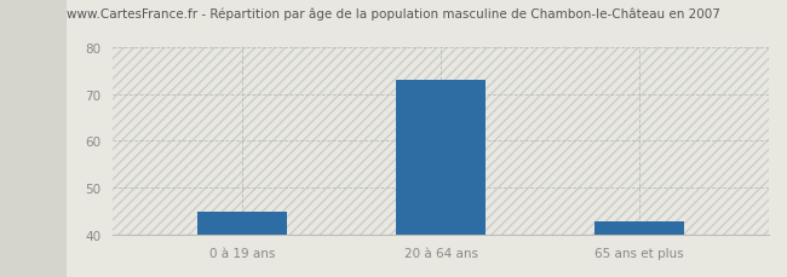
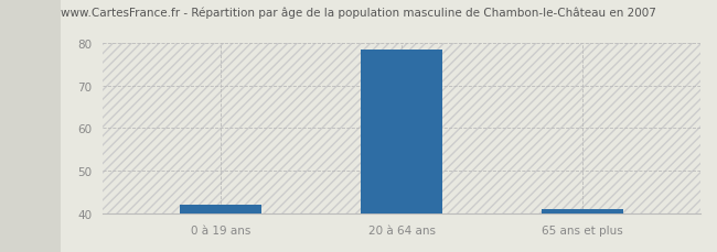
0 à 19 ans: 45.0 -> 42.0
20 à 64 ans: 73.0 -> 78.5
65 ans et plus: 43.0 -> 41.0
